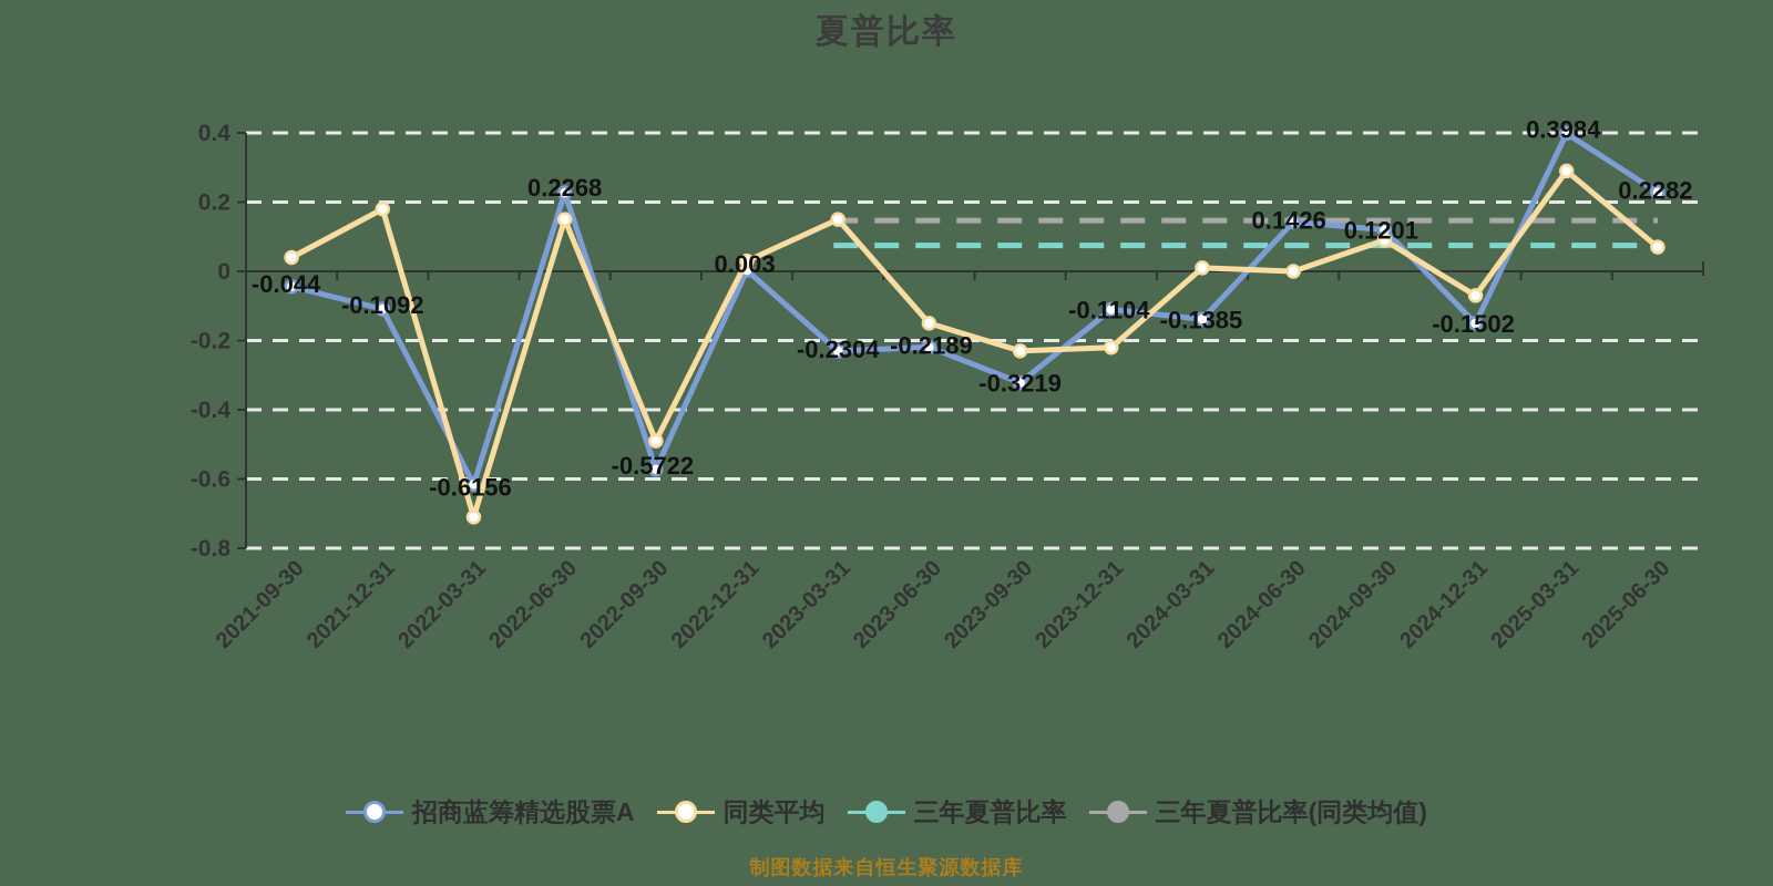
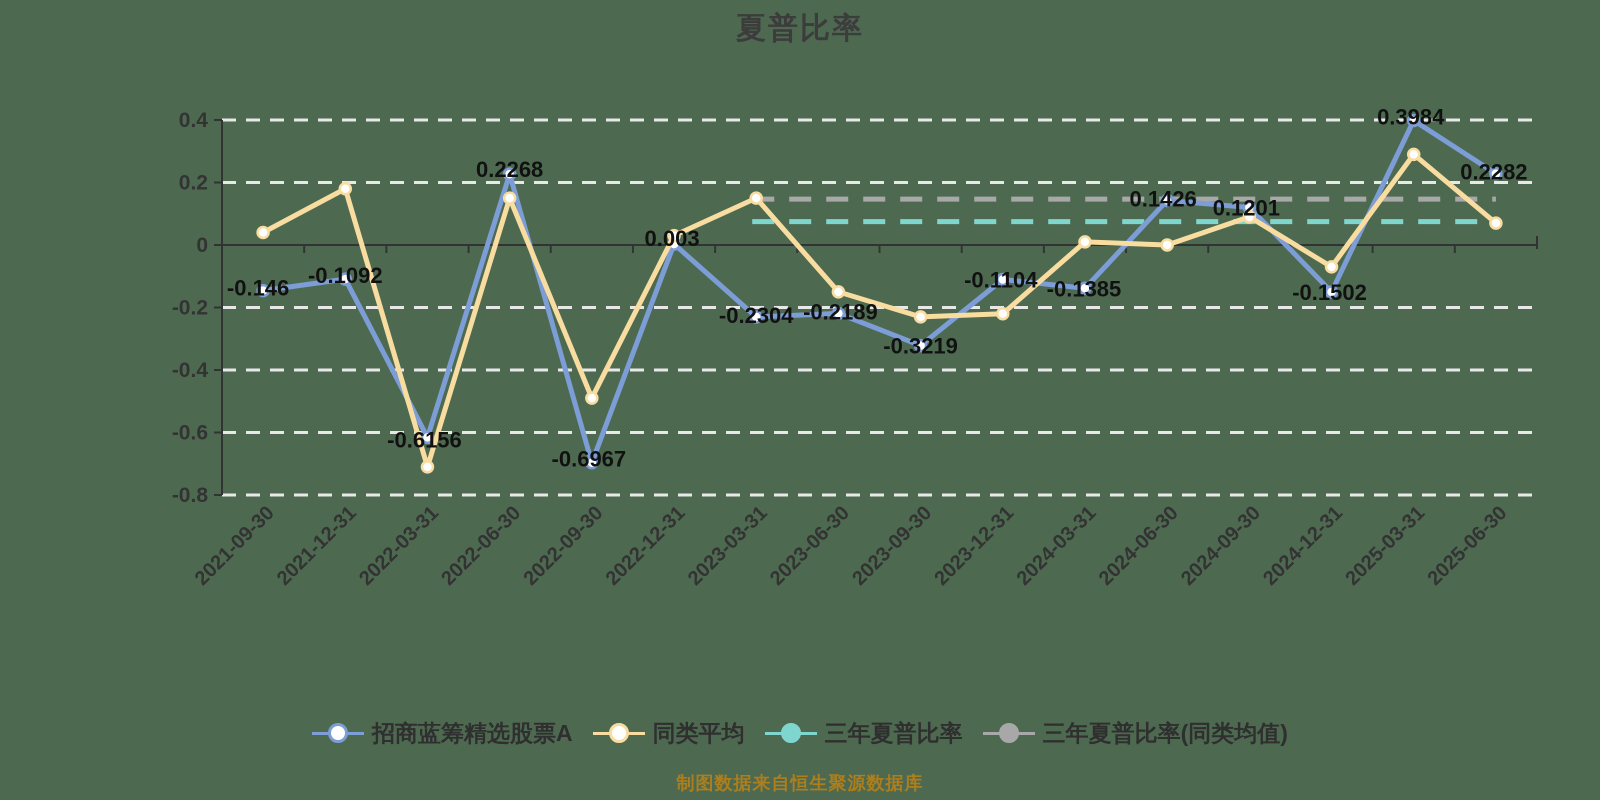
招商蓝筹精选股票A/2021-09-30: -0.044 -> -0.146
招商蓝筹精选股票A/2022-09-30: -0.5722 -> -0.6967
